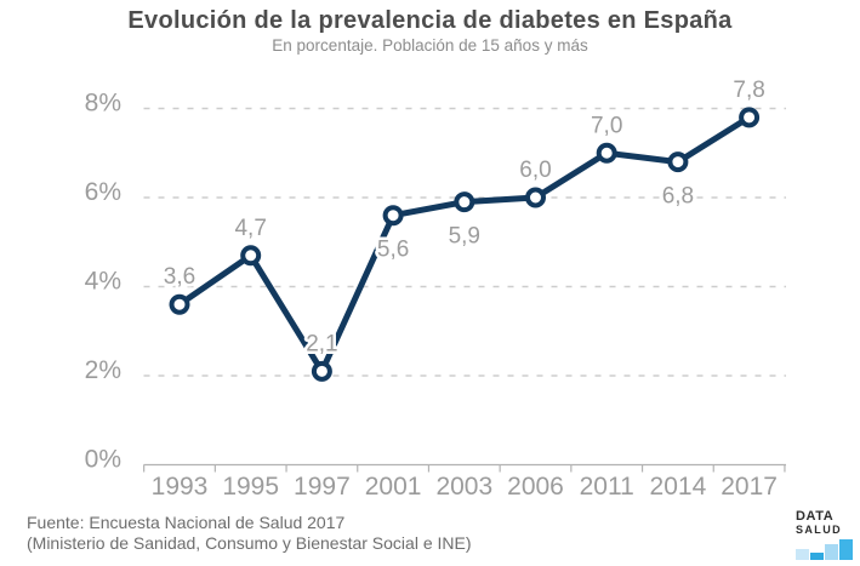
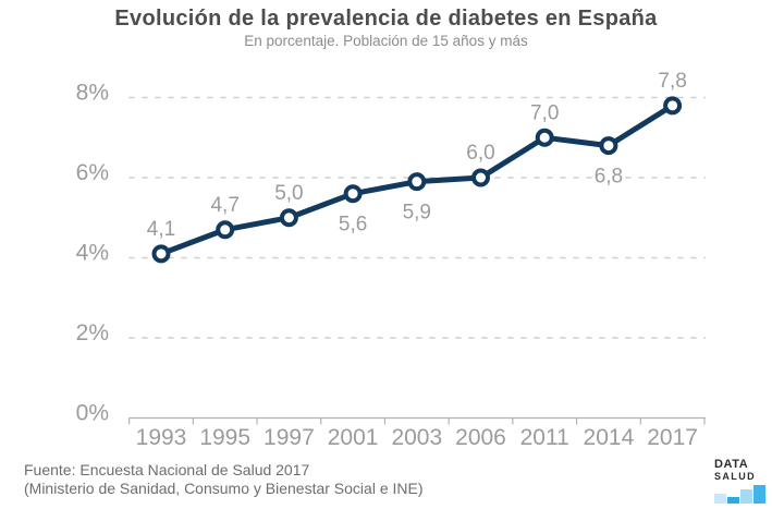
1993: 3,6 -> 4,1
1997: 2,1 -> 5,0
